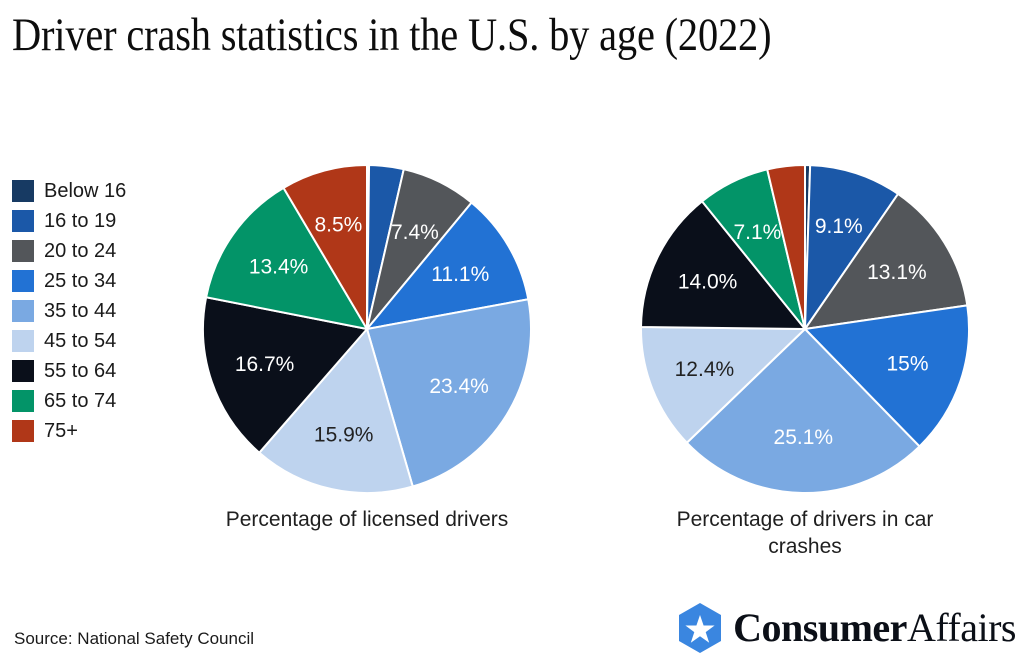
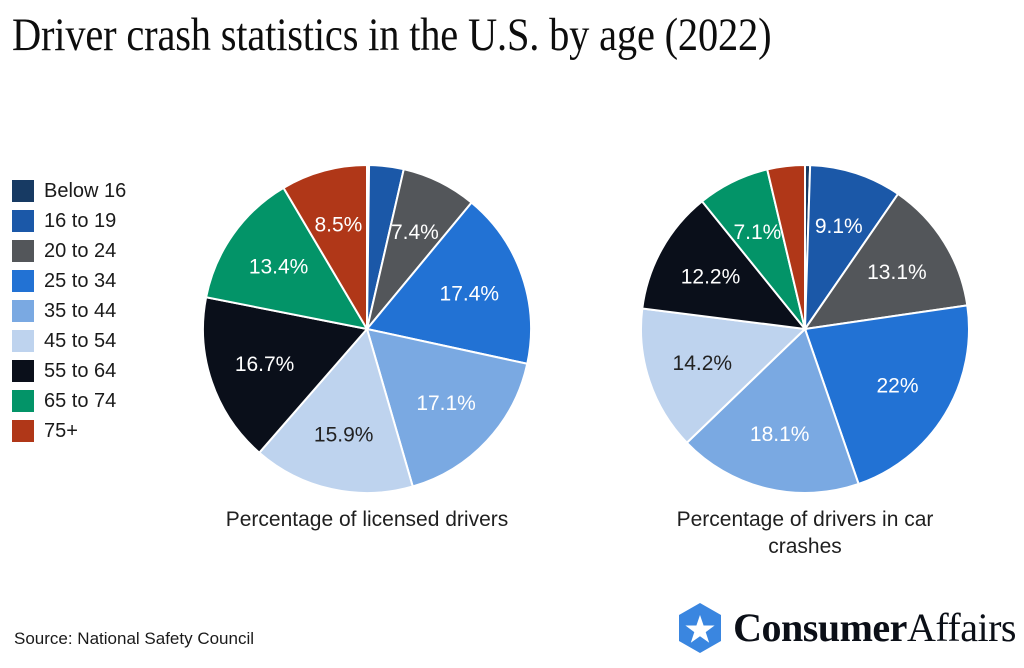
Percentage of licensed drivers/25 to 34: 11.1% -> 17.4%
Percentage of licensed drivers/35 to 44: 23.4% -> 17.1%
Percentage of drivers in car crashes/25 to 34: 15% -> 22%
Percentage of drivers in car crashes/35 to 44: 25.1% -> 18.1%
Percentage of drivers in car crashes/45 to 54: 12.4% -> 14.2%
Percentage of drivers in car crashes/55 to 64: 14.0% -> 12.2%
